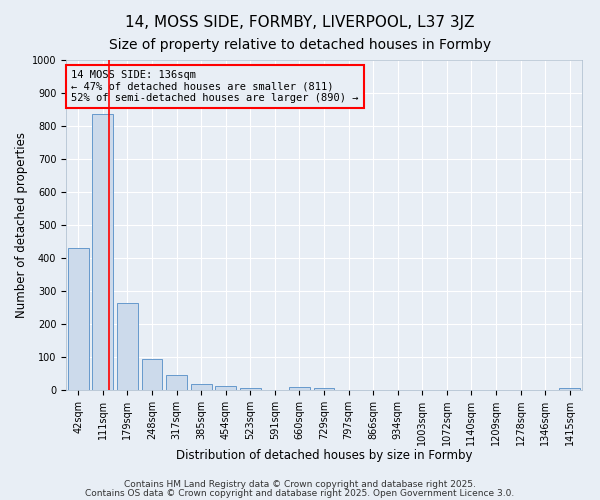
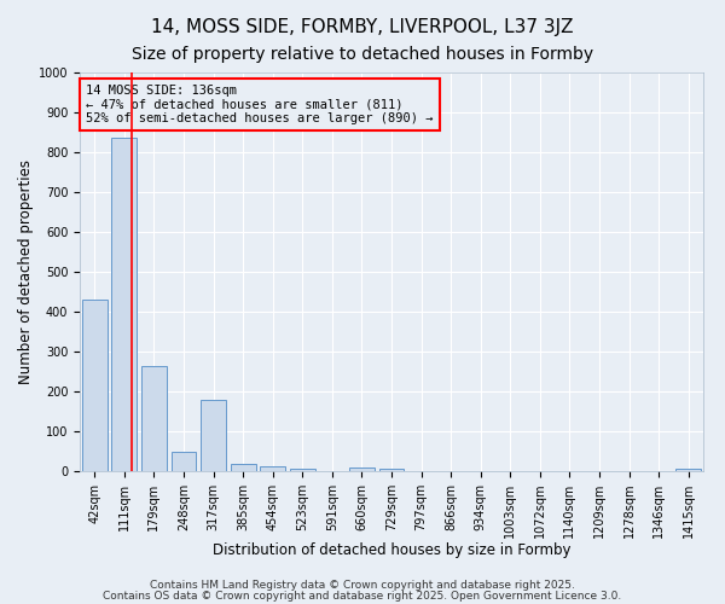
248sqm: 93 -> 50
317sqm: 45 -> 180
